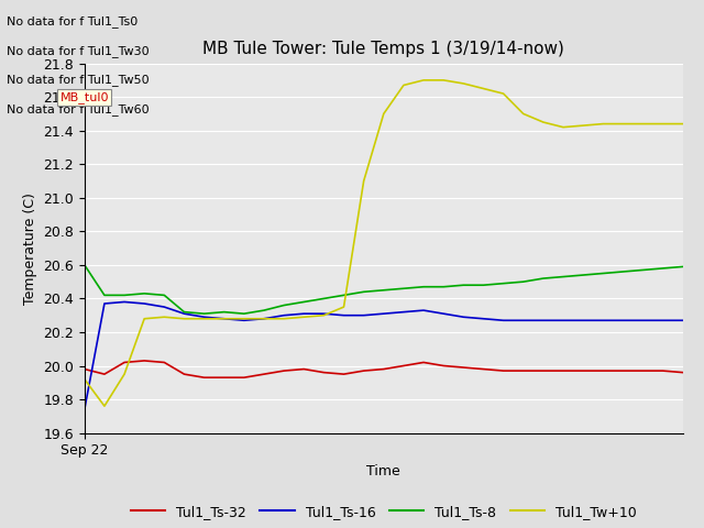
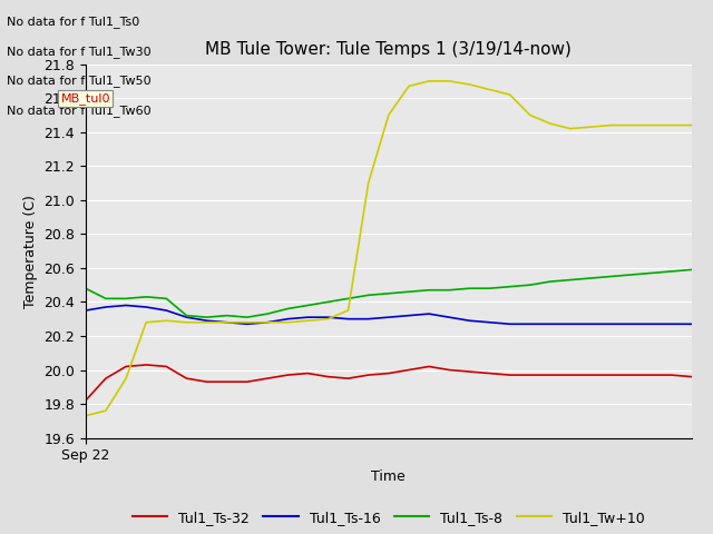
Tul1_Ts-32/Sep 22: 19.98 -> 19.82
Tul1_Ts-16/Sep 22: 19.74 -> 20.35
Tul1_Ts-8/Sep 22: 20.60 -> 20.48
Tul1_Tw+10/Sep 22: 19.92 -> 19.73
